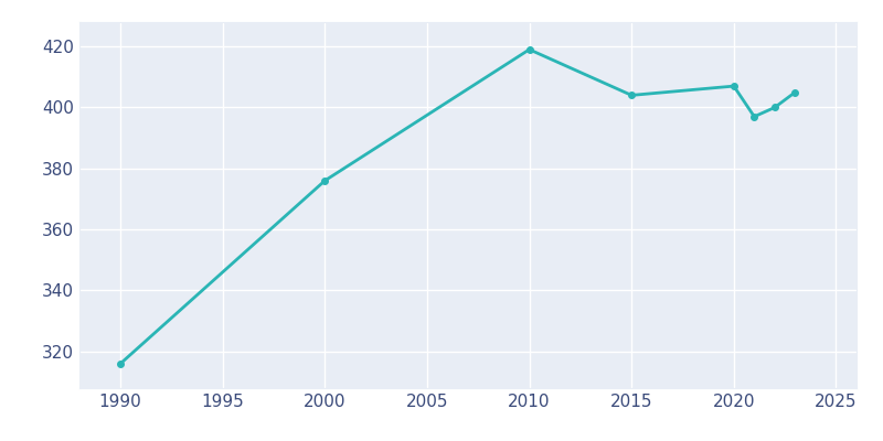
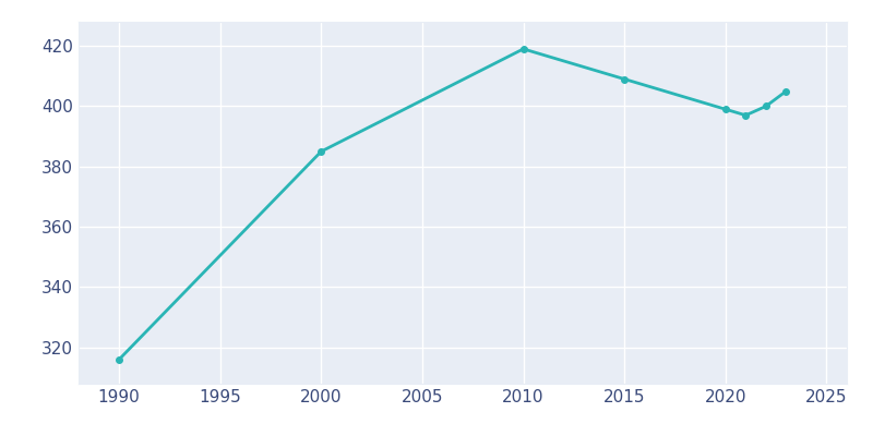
2000: 376 -> 385
2015: 404 -> 409
2020: 407 -> 399
